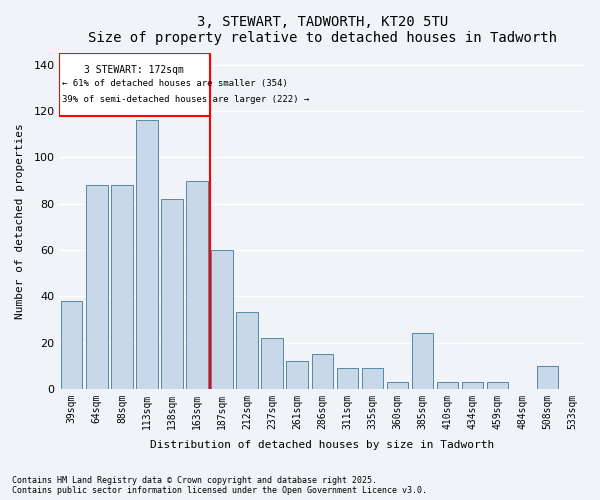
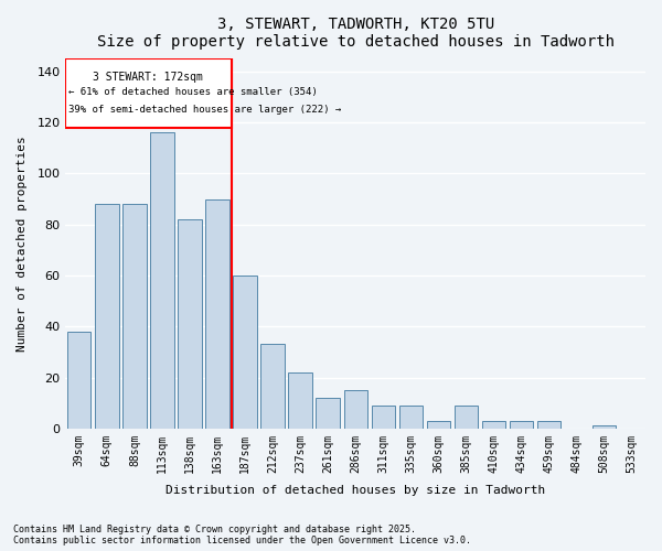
385sqm: 24 -> 9
508sqm: 10 -> 1
